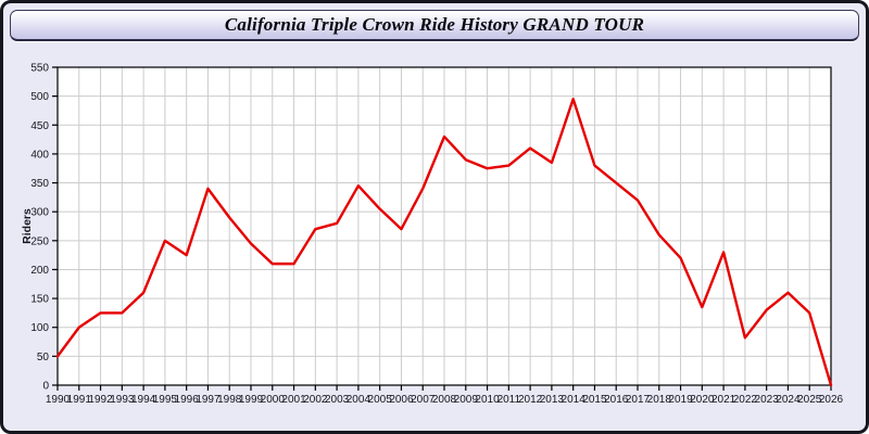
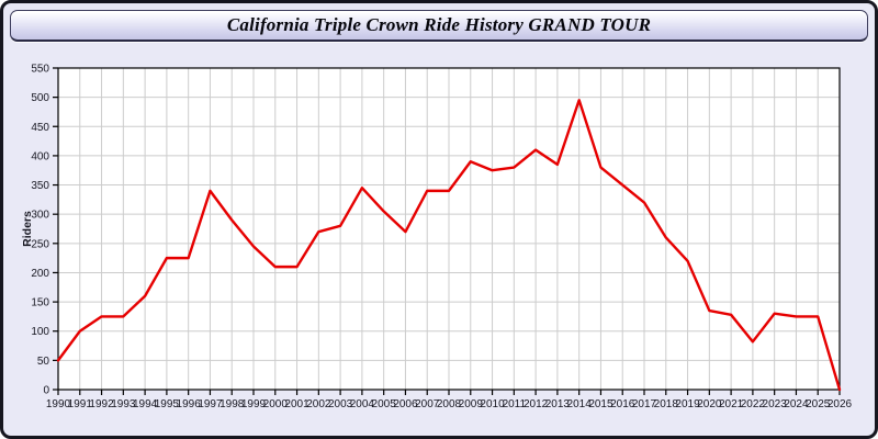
1995: 250 -> 220
2008: 430 -> 340
2021: 230 -> 130
2024: 160 -> 120
